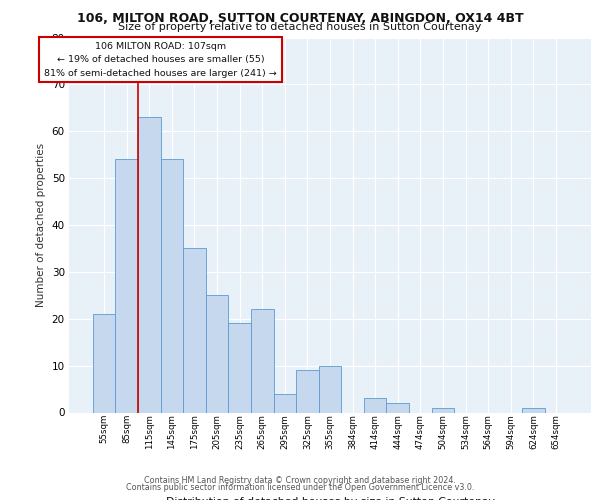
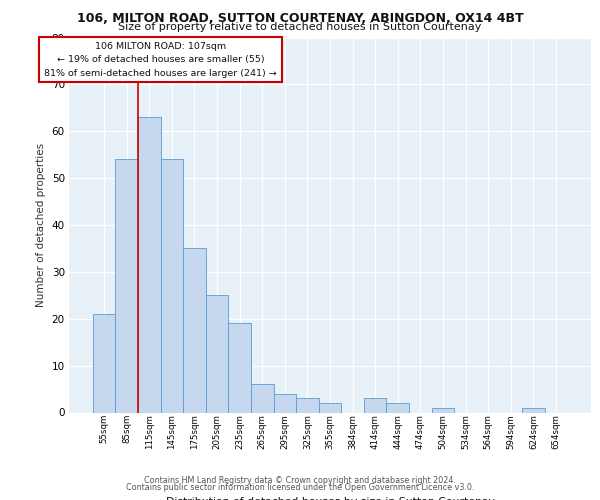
265sqm: 22 -> 6
325sqm: 9 -> 3
355sqm: 10 -> 2
